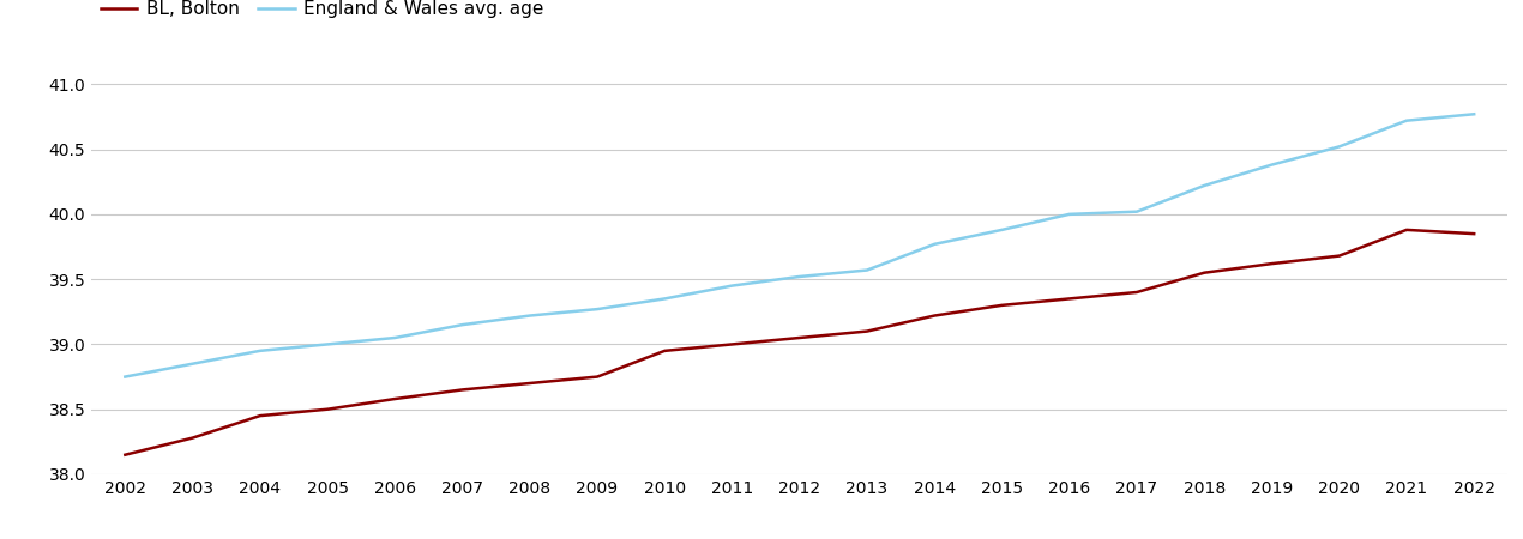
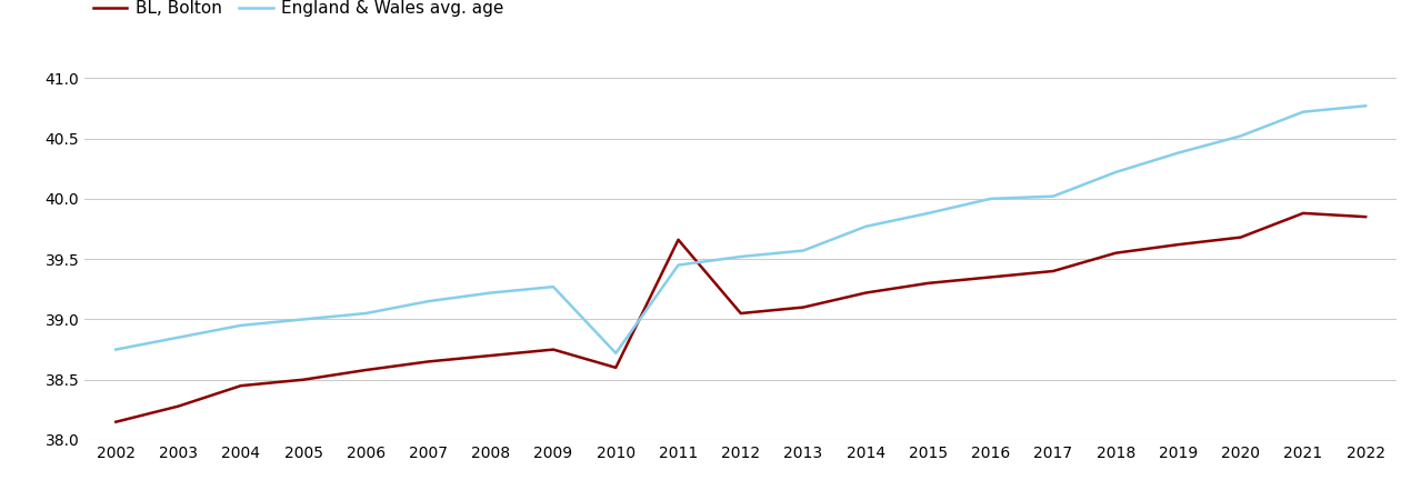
BL, Bolton/2010: 38.95 -> 38.60
England & Wales avg. age/2010: 39.35 -> 38.72
BL, Bolton/2011: 39.00 -> 39.66
